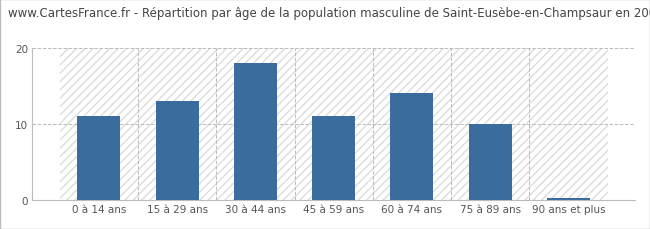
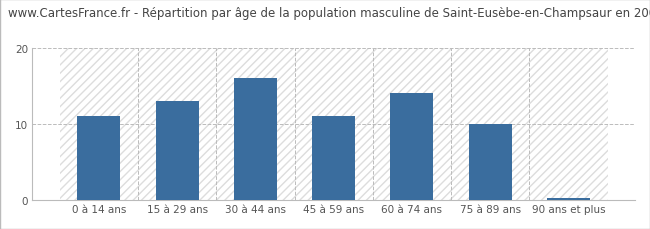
30 à 44 ans: 18.0 -> 16.0
